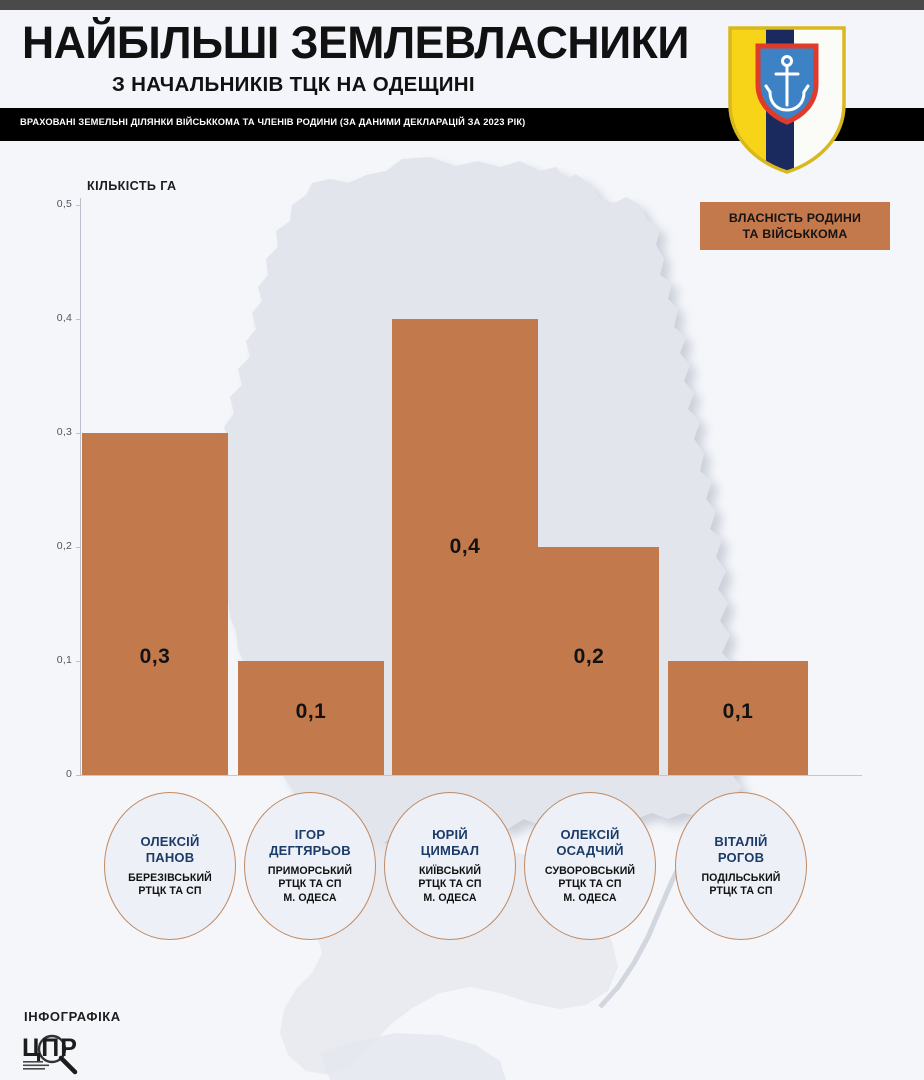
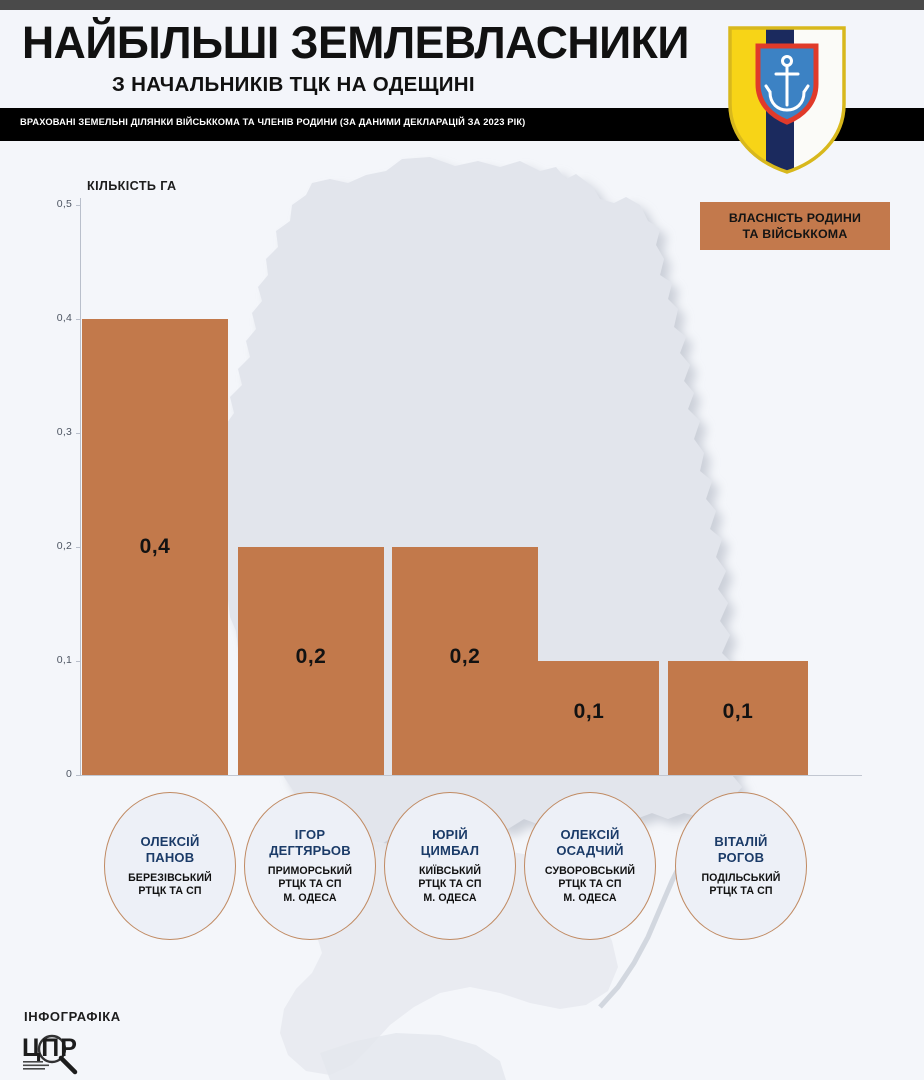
ОЛЕКСІЙ ПАНОВ: 0,3 -> 0,4
ІГОР ДЕГТЯРЬОВ: 0,1 -> 0,2
ЮРІЙ ЦИМБАЛ: 0,4 -> 0,2
ОЛЕКСІЙ ОСАДЧИЙ: 0,2 -> 0,1
